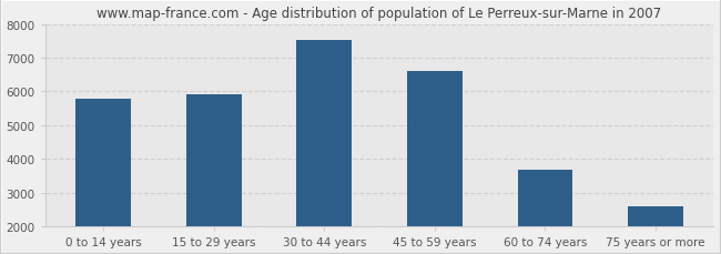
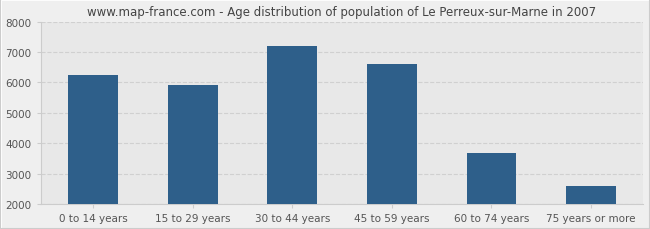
0 to 14 years: 5800 -> 6250
30 to 44 years: 7530 -> 7200
